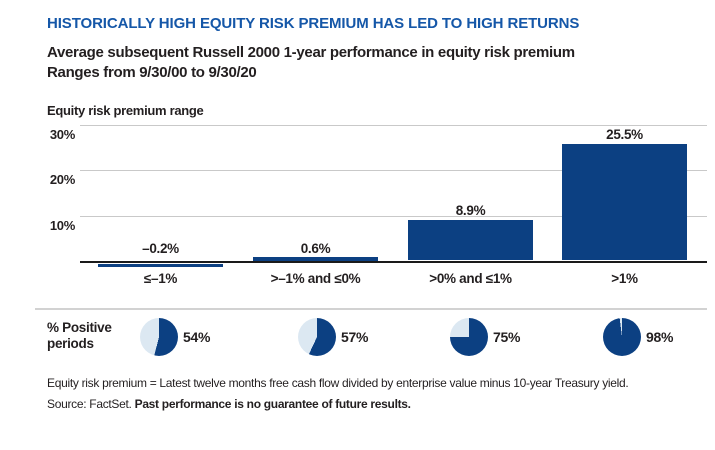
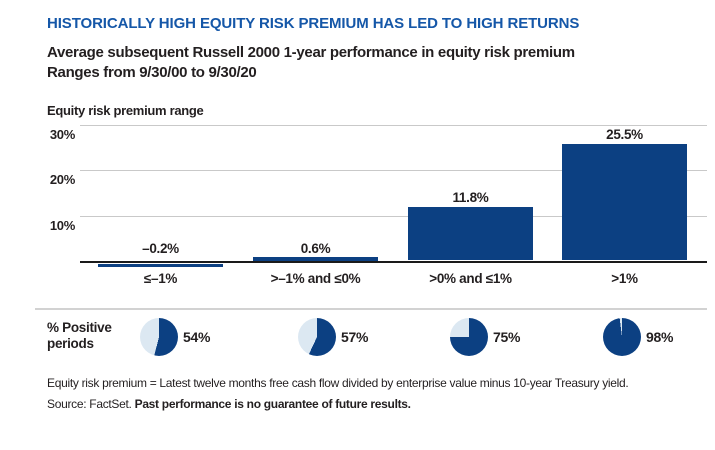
>0% and ≤1%: 8.9% -> 11.8%
